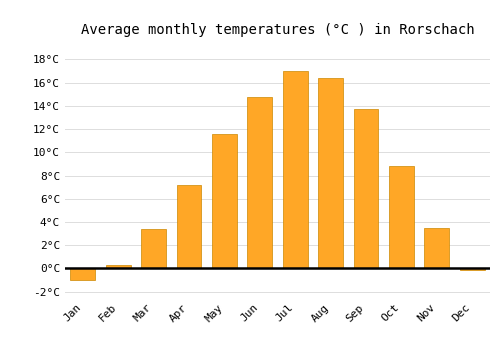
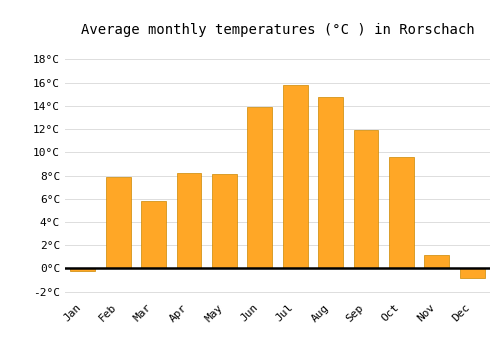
Jan: -1.0°C -> -0.2°C
Feb: 0.3°C -> 7.9°C
Mar: 3.4°C -> 5.8°C
Apr: 7.2°C -> 8.2°C
May: 11.6°C -> 8.1°C
Jun: 14.8°C -> 13.9°C
Jul: 17.0°C -> 15.8°C
Aug: 16.4°C -> 14.8°C
Sep: 13.7°C -> 11.9°C
Oct: 8.8°C -> 9.6°C
Nov: 3.5°C -> 1.2°C
Dec: -0.1°C -> -0.8°C
